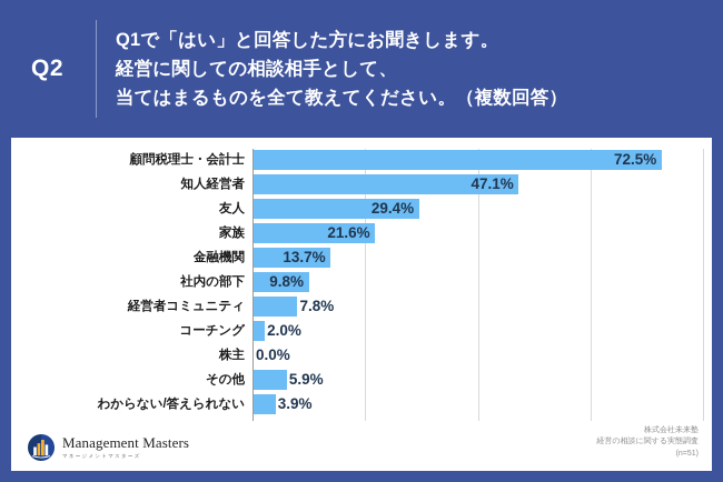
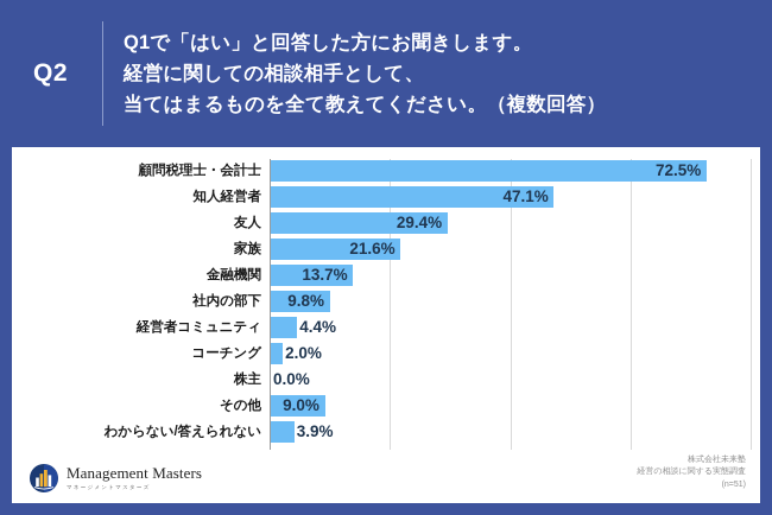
経営者コミュニティ: 7.8% -> 4.4%
その他: 5.9% -> 9.0%
